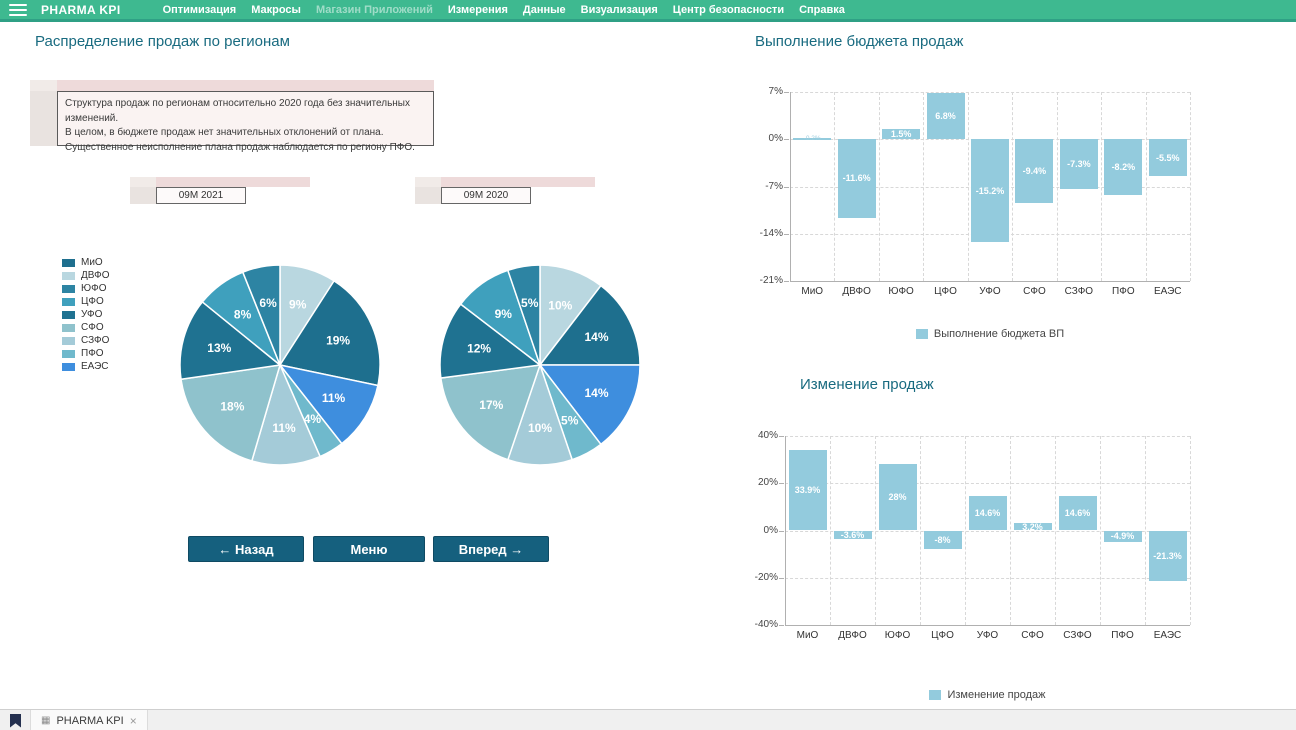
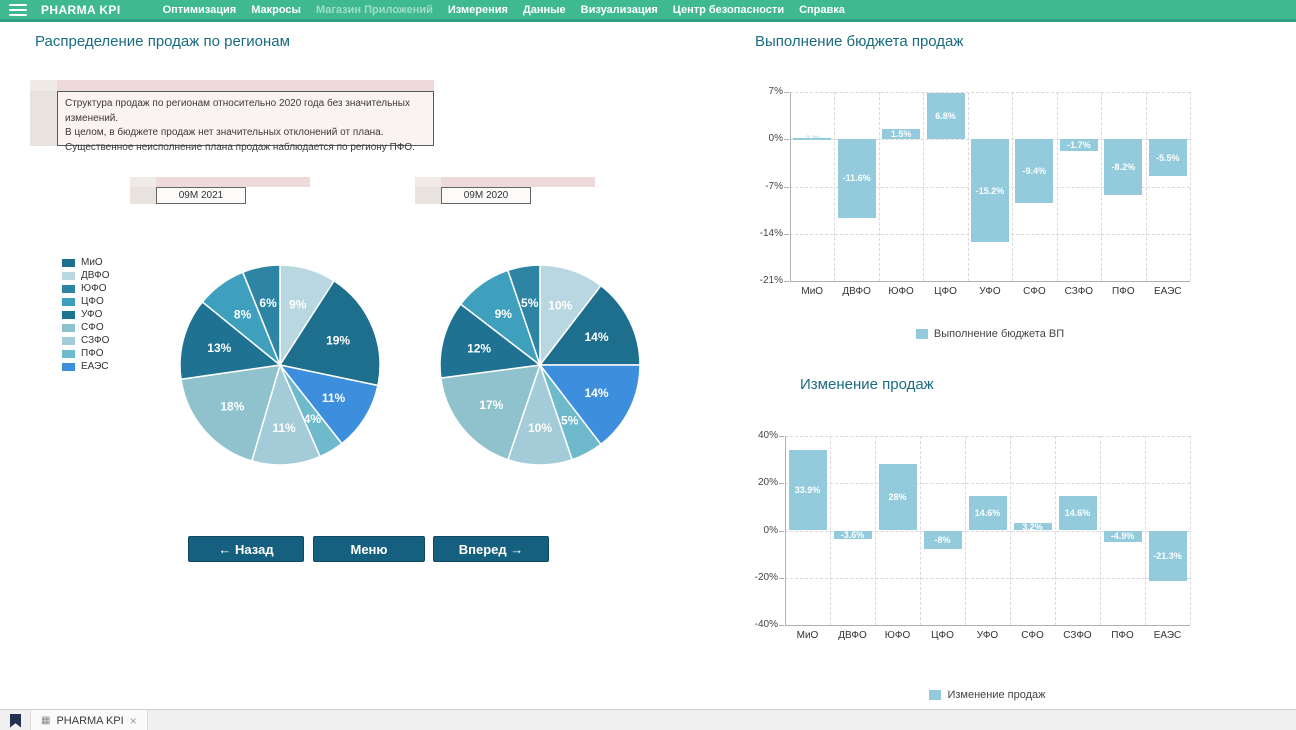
Выполнение бюджета продаж/СЗФО: -7.3% -> -1.7%
